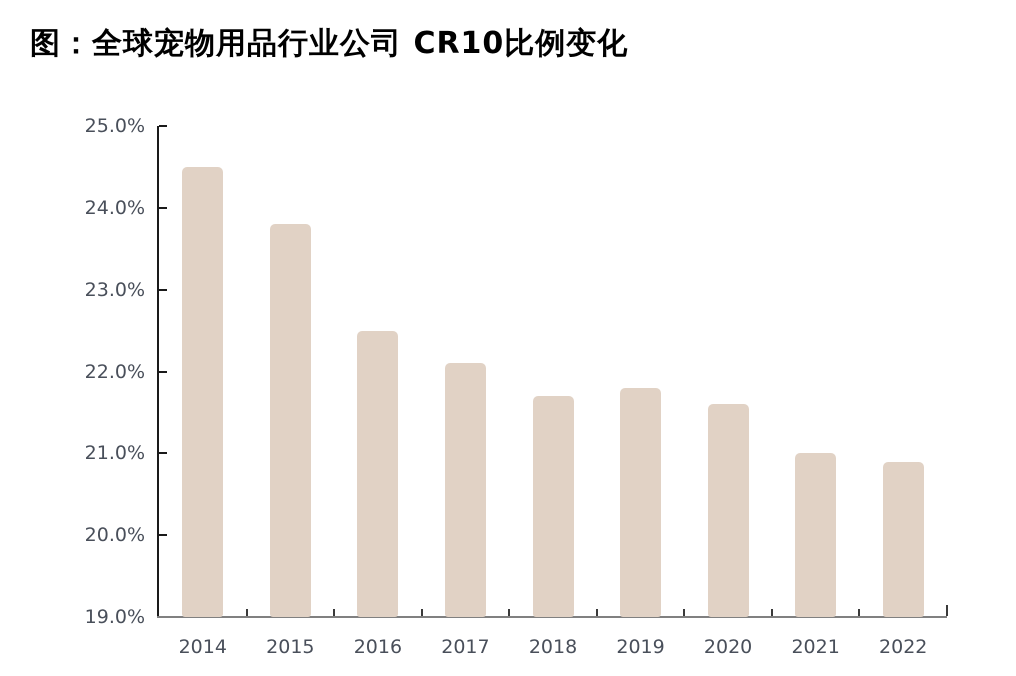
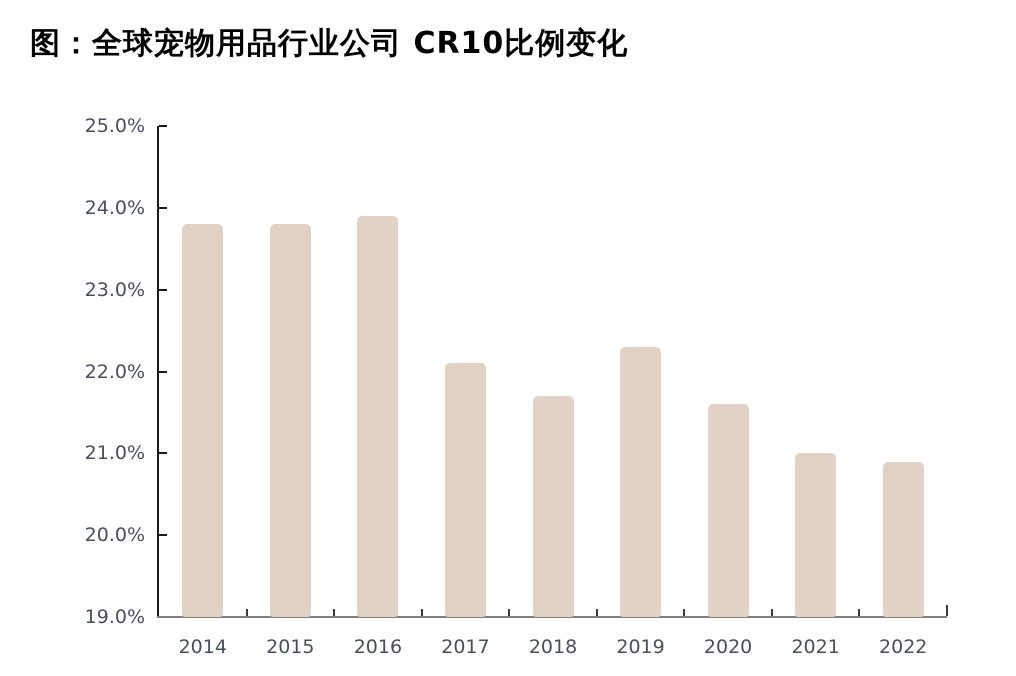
2014: 24.5% -> 23.8%
2016: 22.5% -> 23.9%
2019: 21.8% -> 22.3%
